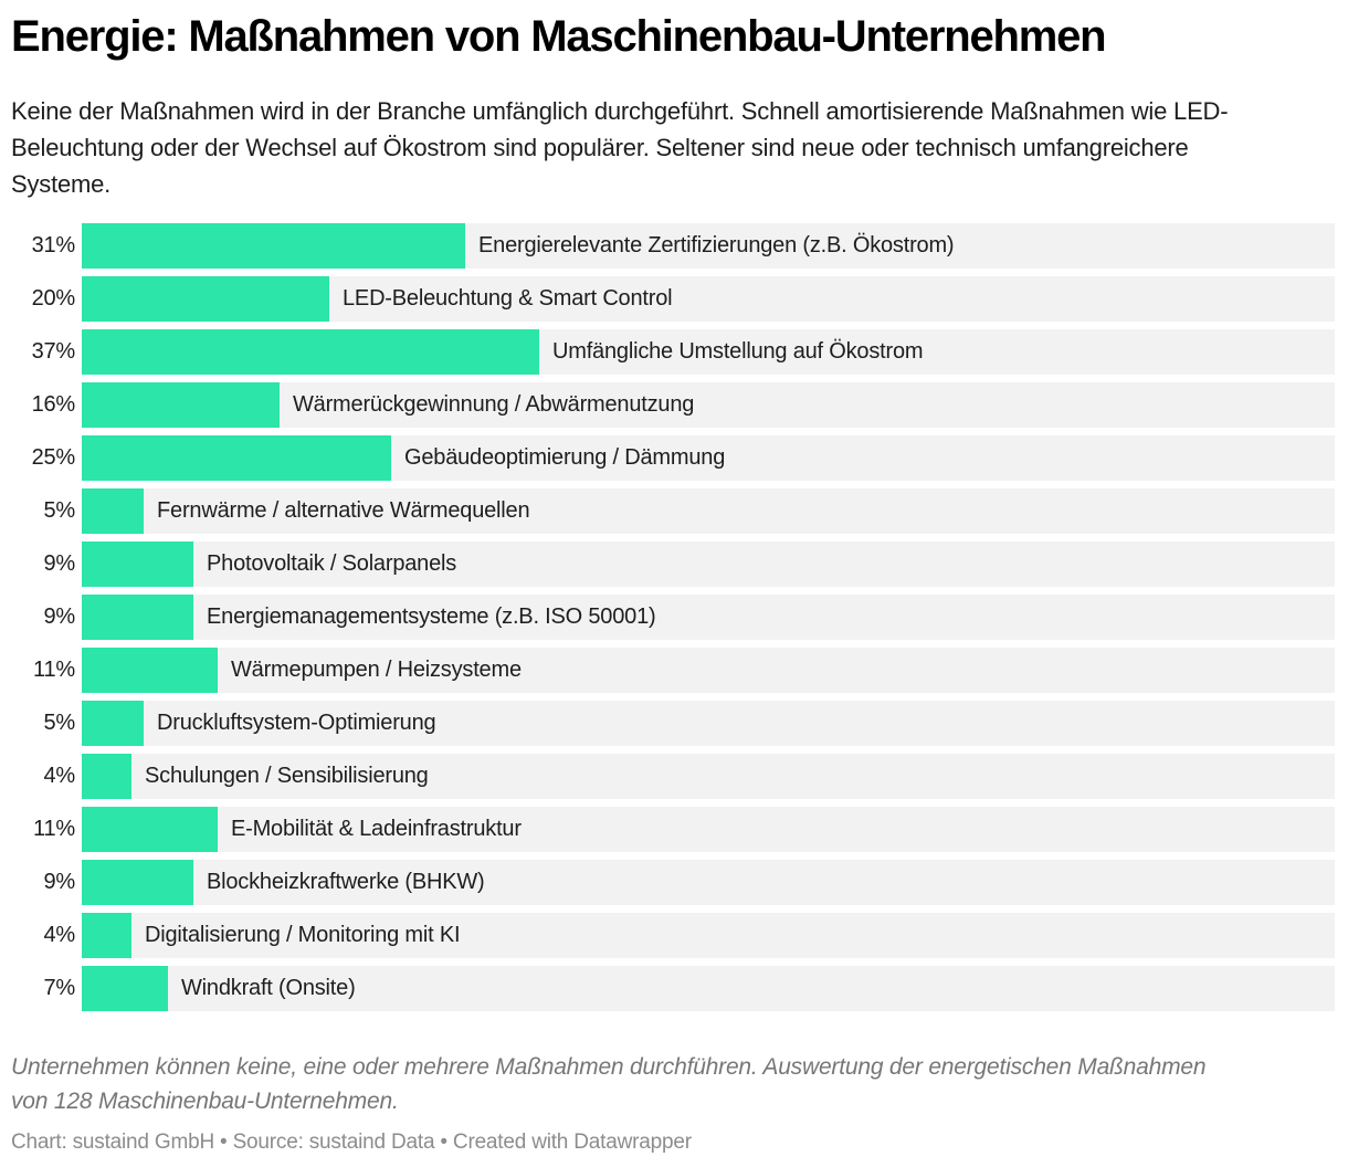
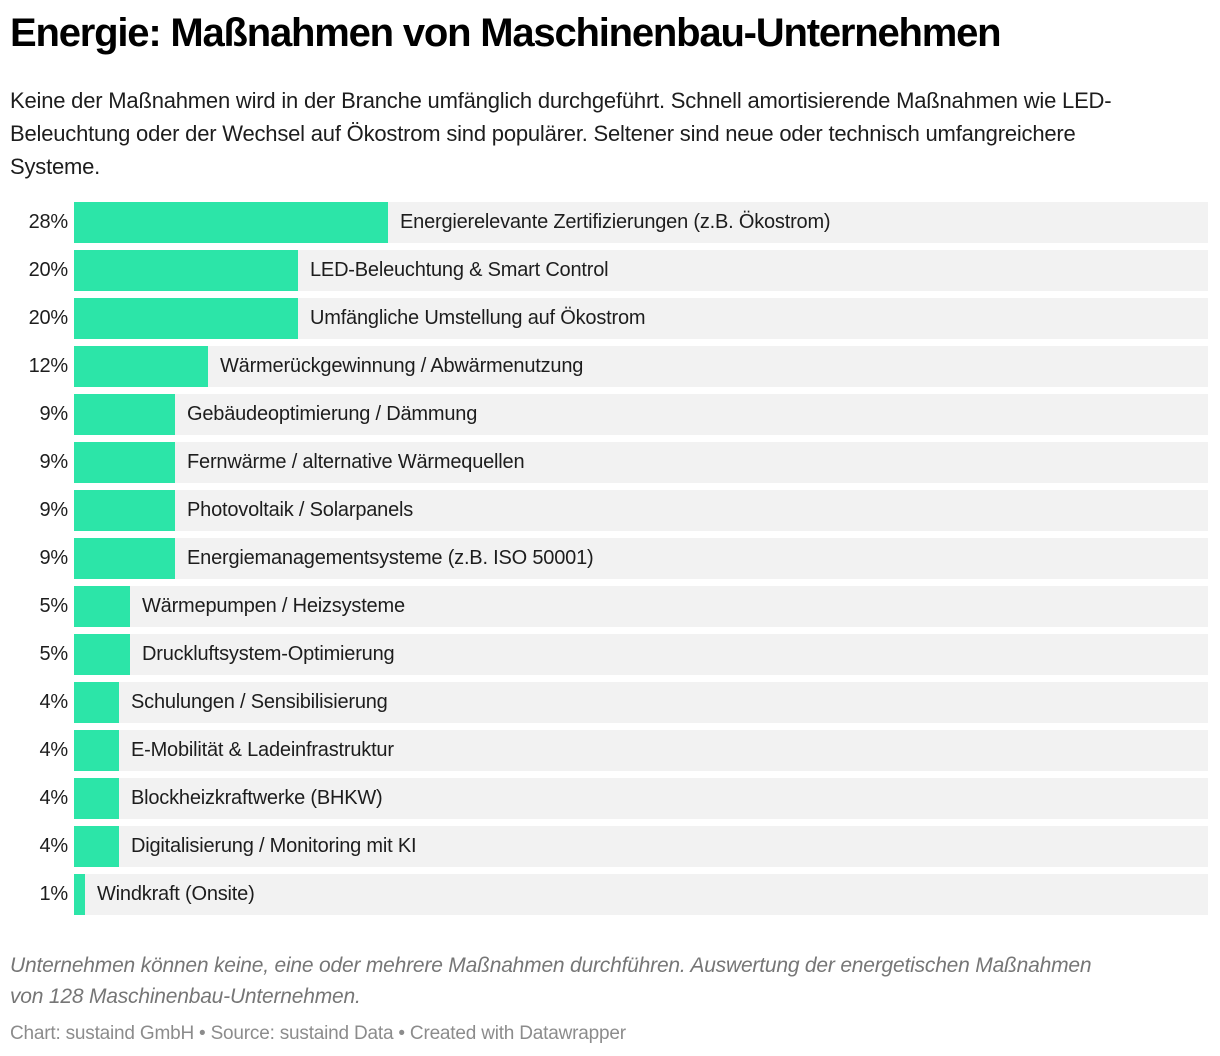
Energierelevante Zertifizierungen (z.B. Ökostrom): 31% -> 28%
Umfängliche Umstellung auf Ökostrom: 37% -> 20%
Wärmerückgewinnung / Abwärmenutzung: 16% -> 12%
Gebäudeoptimierung / Dämmung: 25% -> 9%
Fernwärme / alternative Wärmequellen: 5% -> 9%
Wärmepumpen / Heizsysteme: 11% -> 5%
E-Mobilität & Ladeinfrastruktur: 11% -> 4%
Blockheizkraftwerke (BHKW): 9% -> 4%
Windkraft (Onsite): 7% -> 1%
